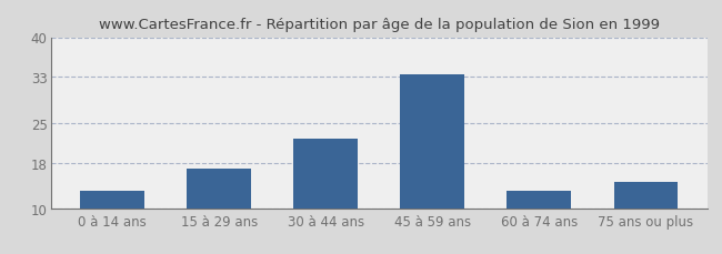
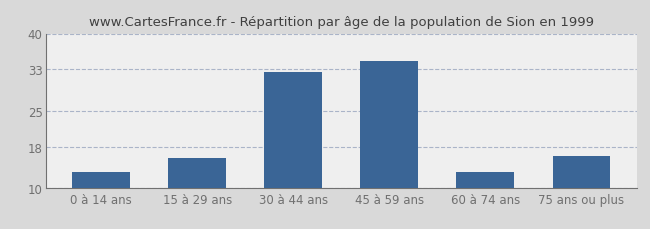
15 à 29 ans: 17.0 -> 15.8
30 à 44 ans: 22.2 -> 32.6
45 à 59 ans: 33.4 -> 34.6
75 ans ou plus: 14.5 -> 16.2
